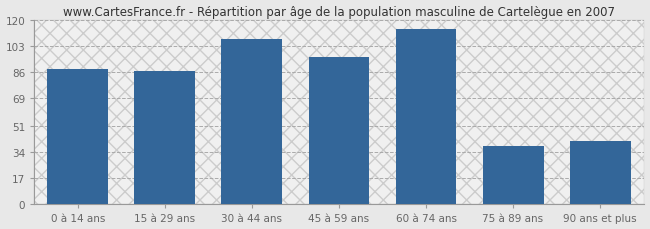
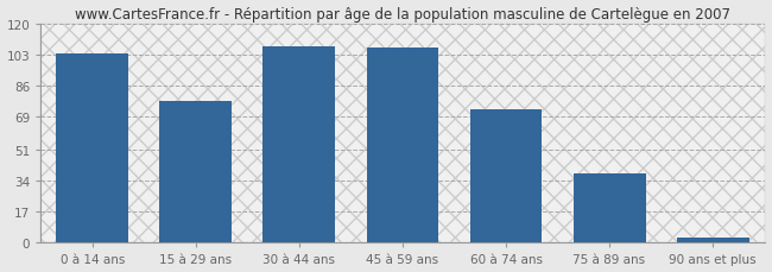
0 à 14 ans: 88 -> 104
15 à 29 ans: 87 -> 78
45 à 59 ans: 96 -> 107
60 à 74 ans: 114 -> 73
90 ans et plus: 41 -> 3
